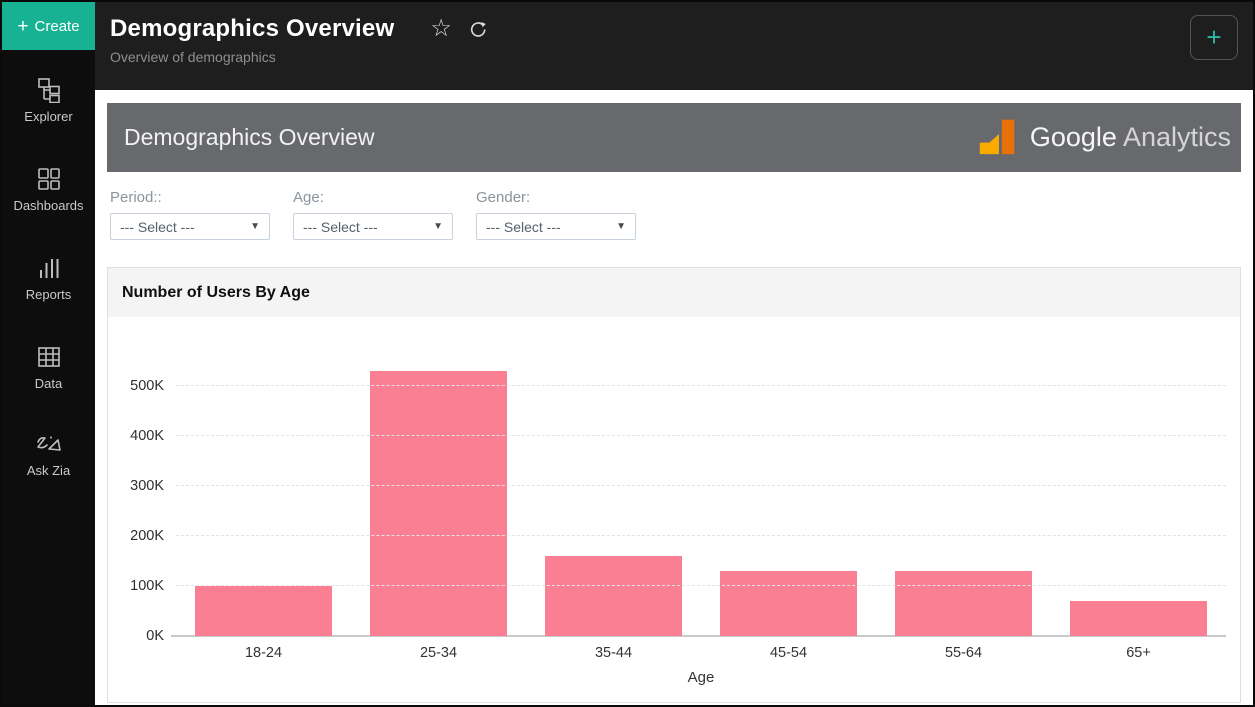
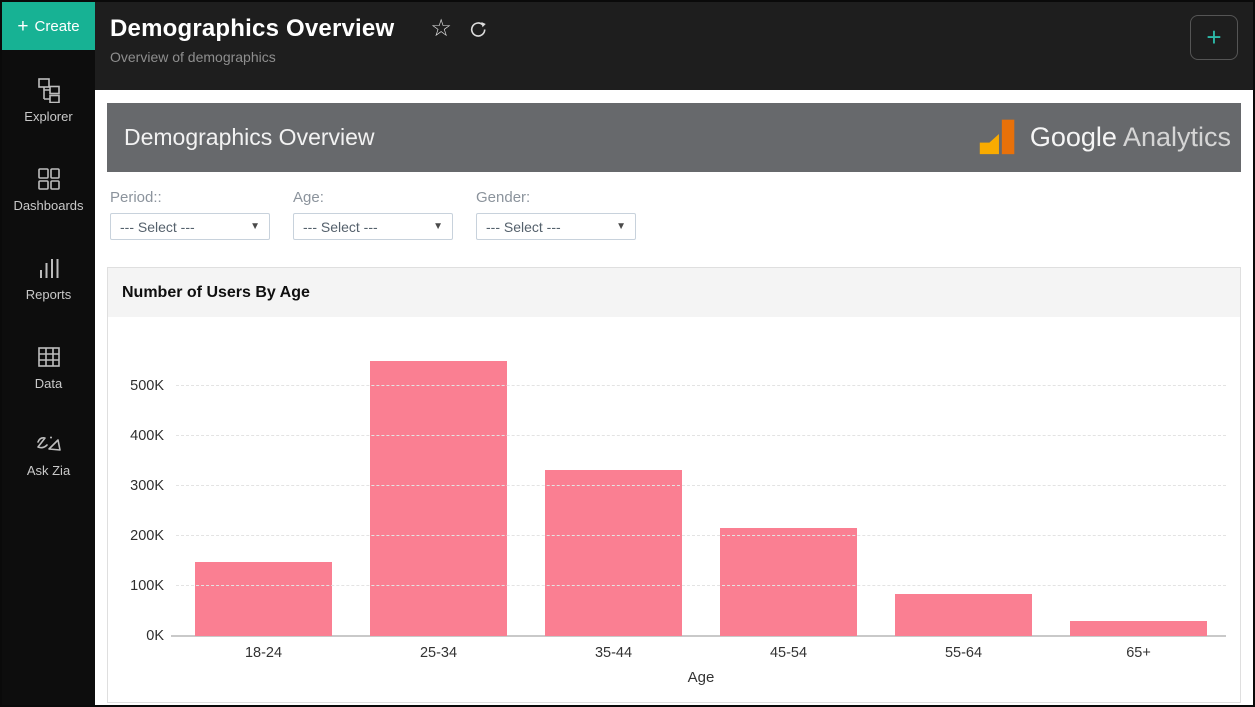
18-24: 100K -> 150K
25-34: 530K -> 550K
35-44: 160K -> 330K
45-54: 130K -> 220K
55-64: 130K -> 80K
65+: 70K -> 30K
